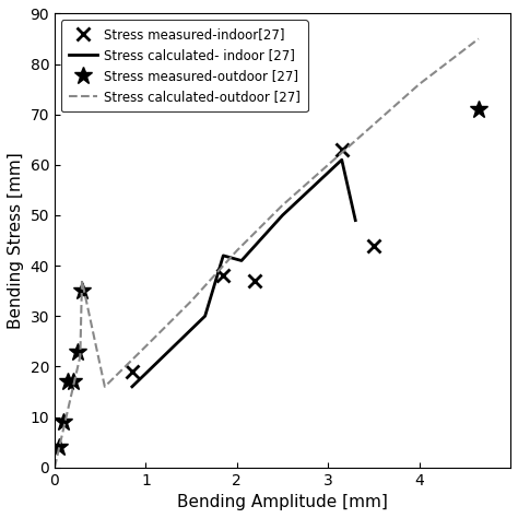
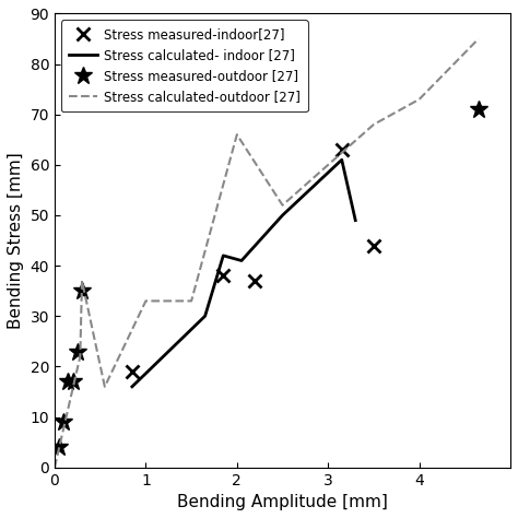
Stress calculated-outdoor [27]/1: 24 -> 33
Stress calculated-outdoor [27]/2: 43 -> 66
Stress calculated-outdoor [27]/4: 76 -> 73
